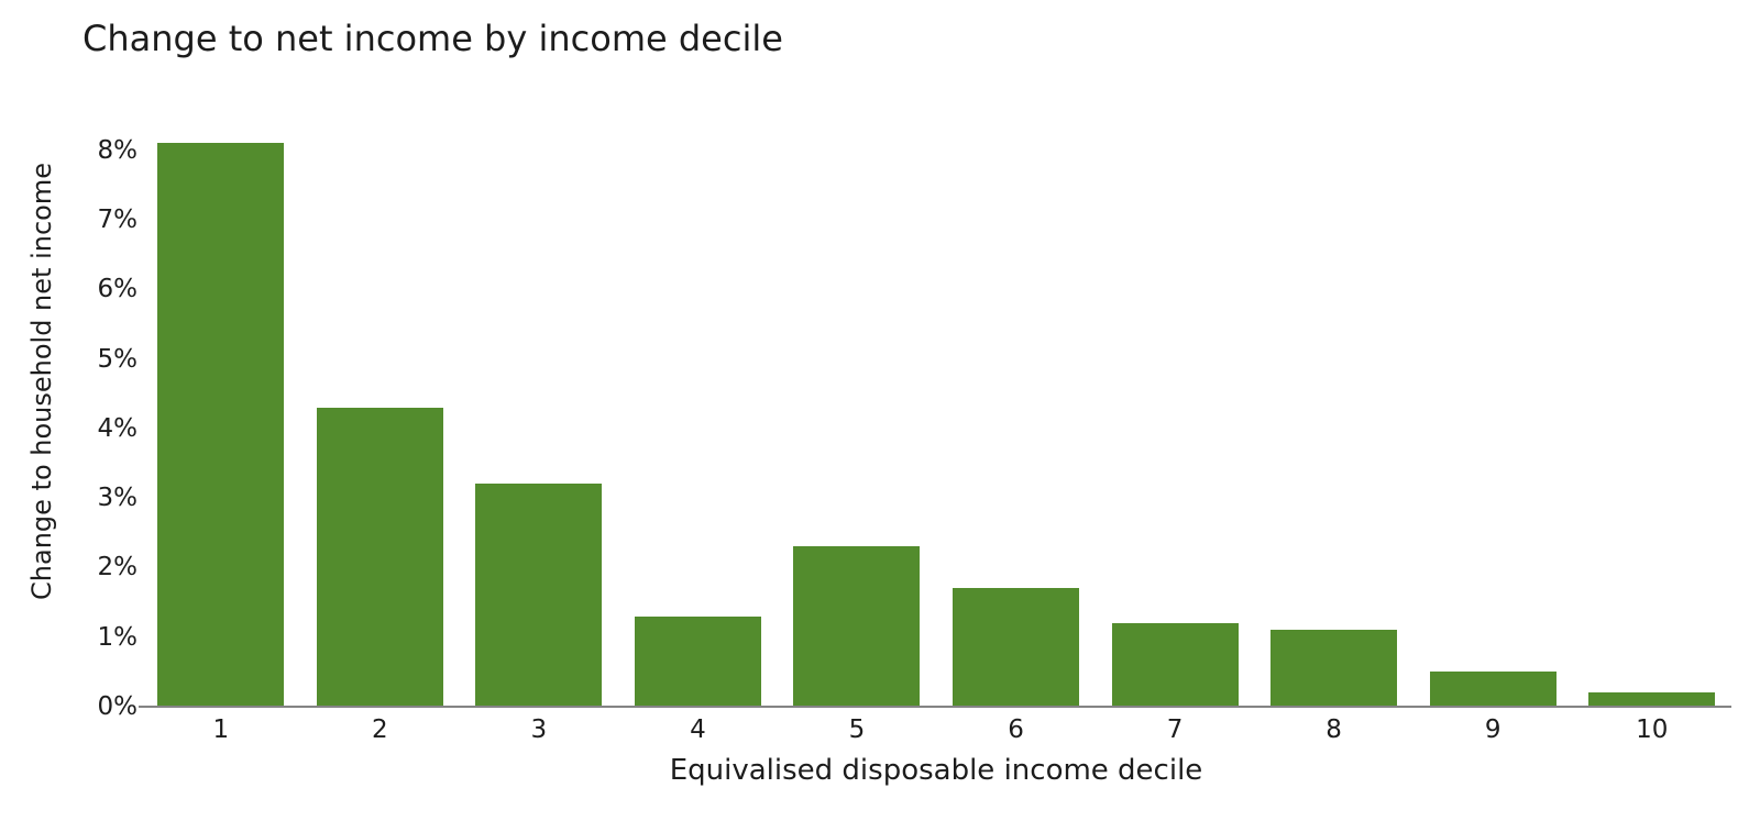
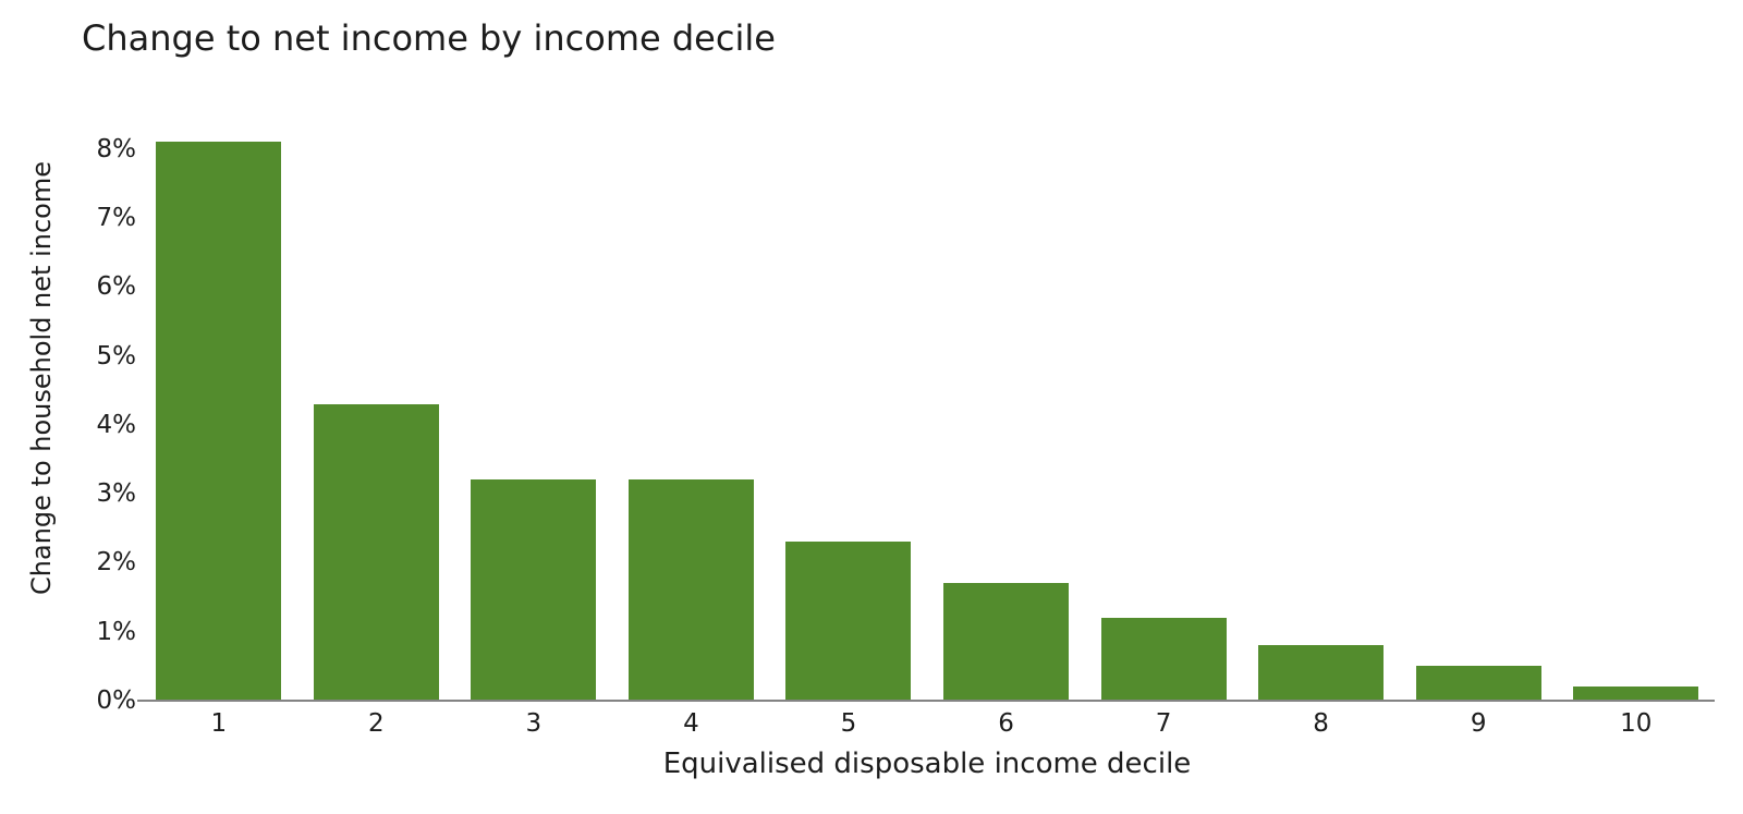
4: 1.3% -> 3.2%
8: 1.1% -> 0.8%
